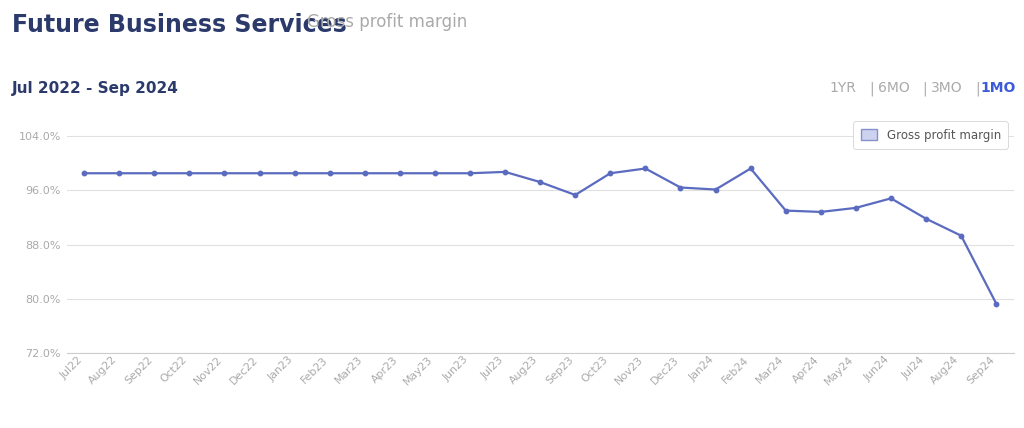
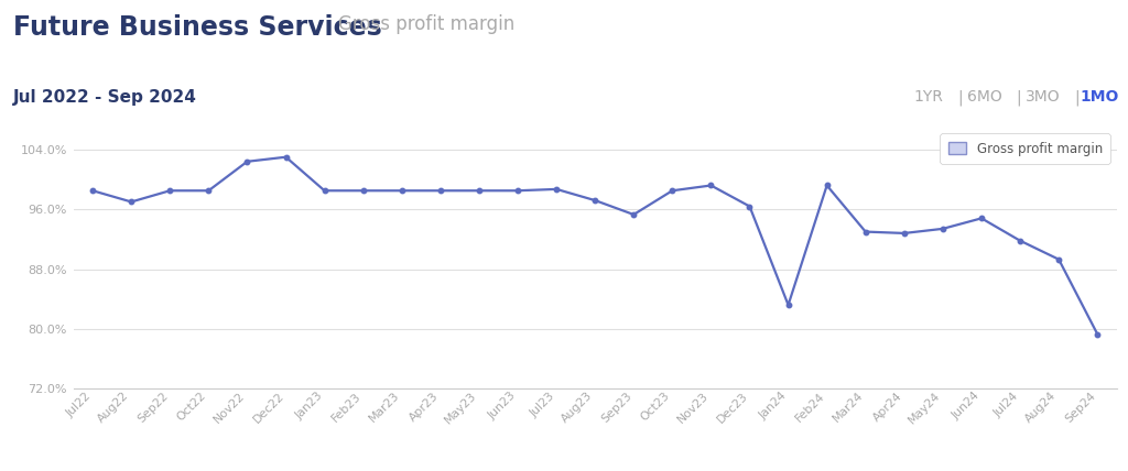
Aug22: 98.5% -> 97.0%
Nov22: 98.5% -> 102.4%
Dec22: 98.5% -> 103.0%
Jan24: 96.1% -> 83.2%
